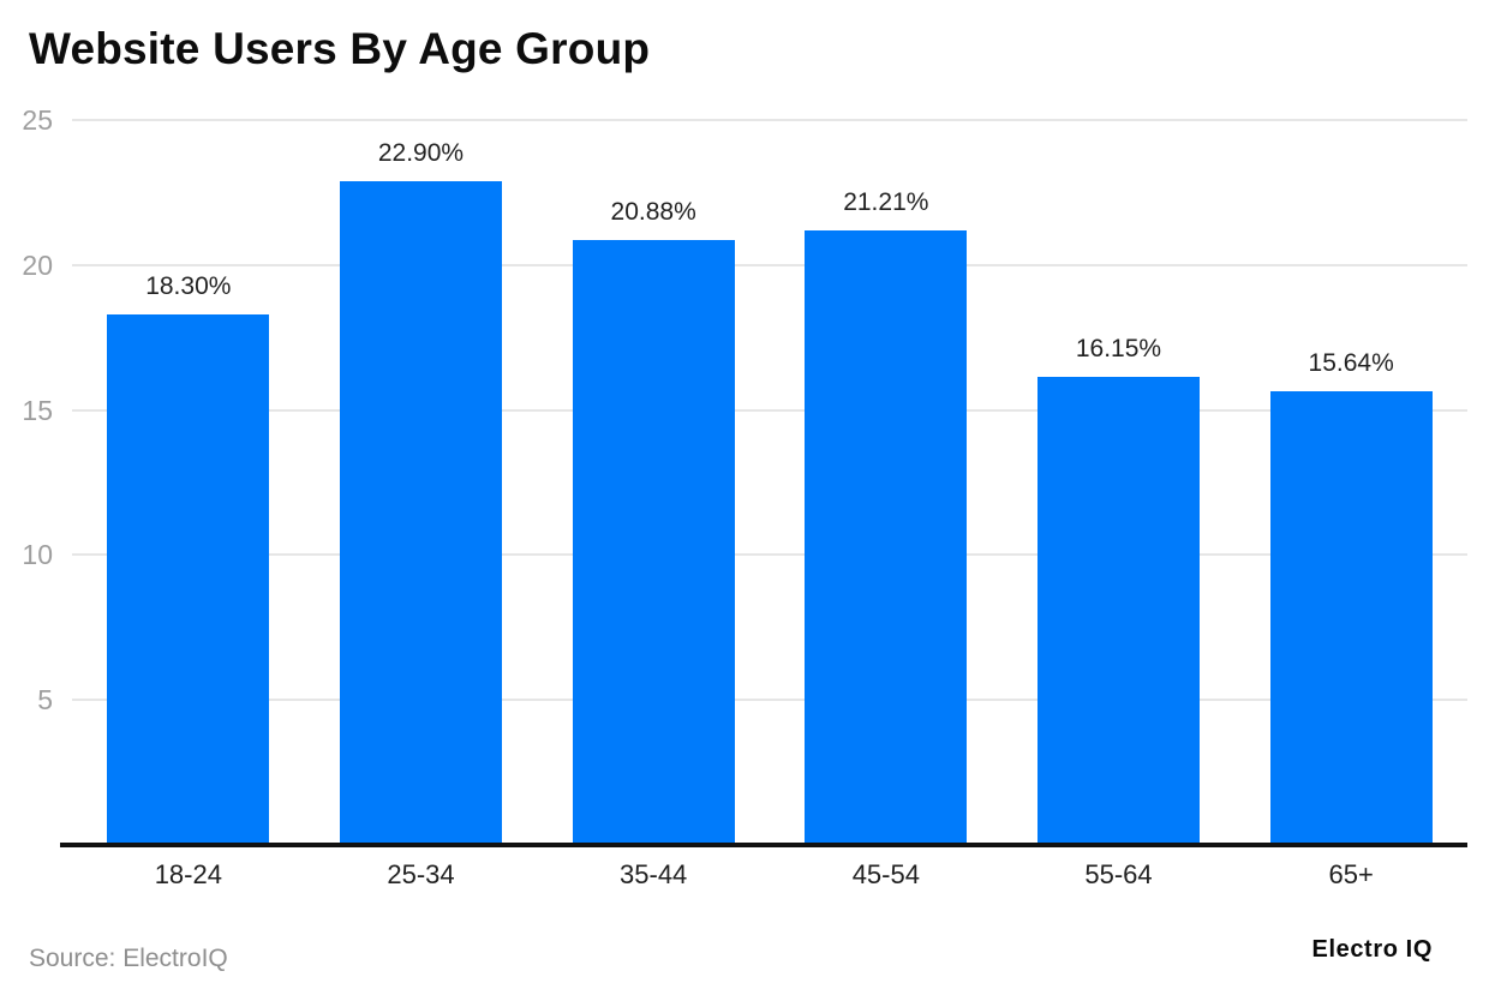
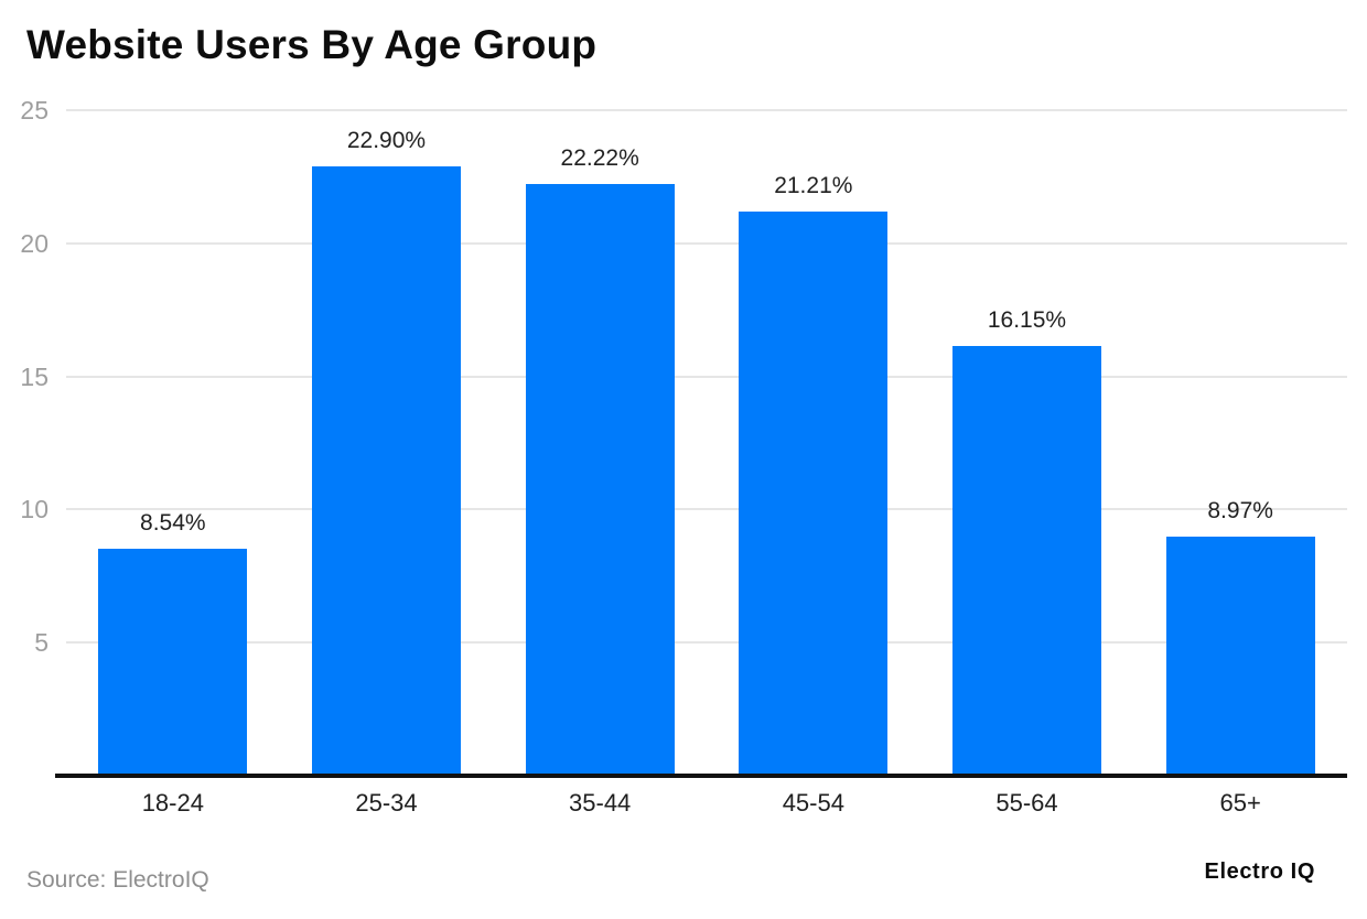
18-24: 18.30% -> 8.54%
35-44: 20.88% -> 22.22%
65+: 15.64% -> 8.97%
